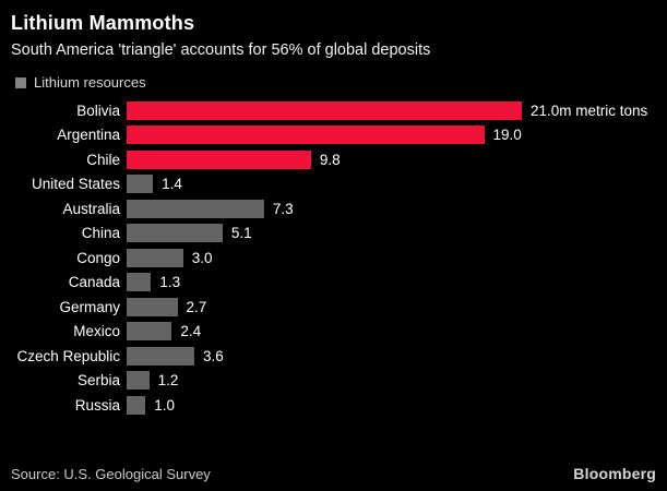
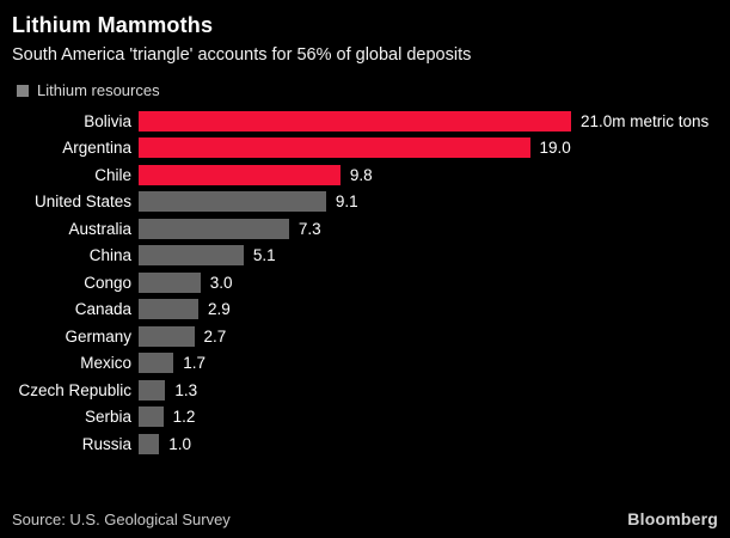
United States: 1.4 -> 9.1
Canada: 1.3 -> 2.9
Mexico: 2.4 -> 1.7
Czech Republic: 3.6 -> 1.3
